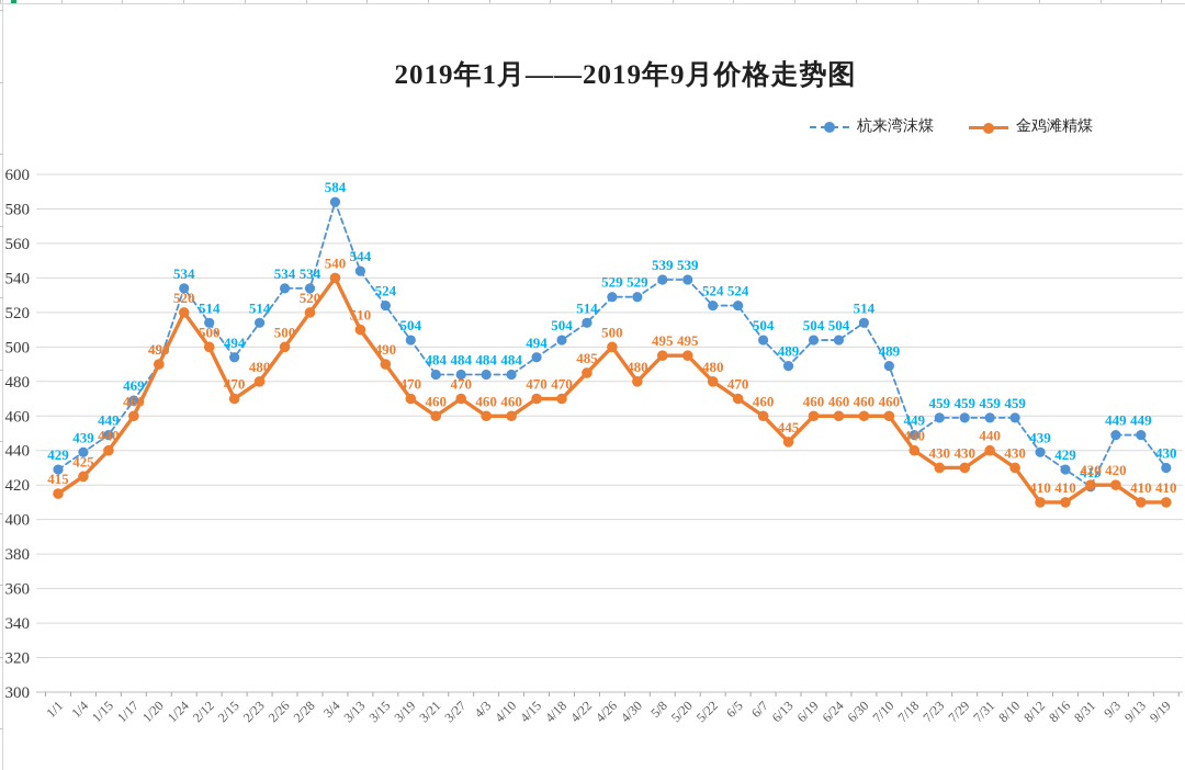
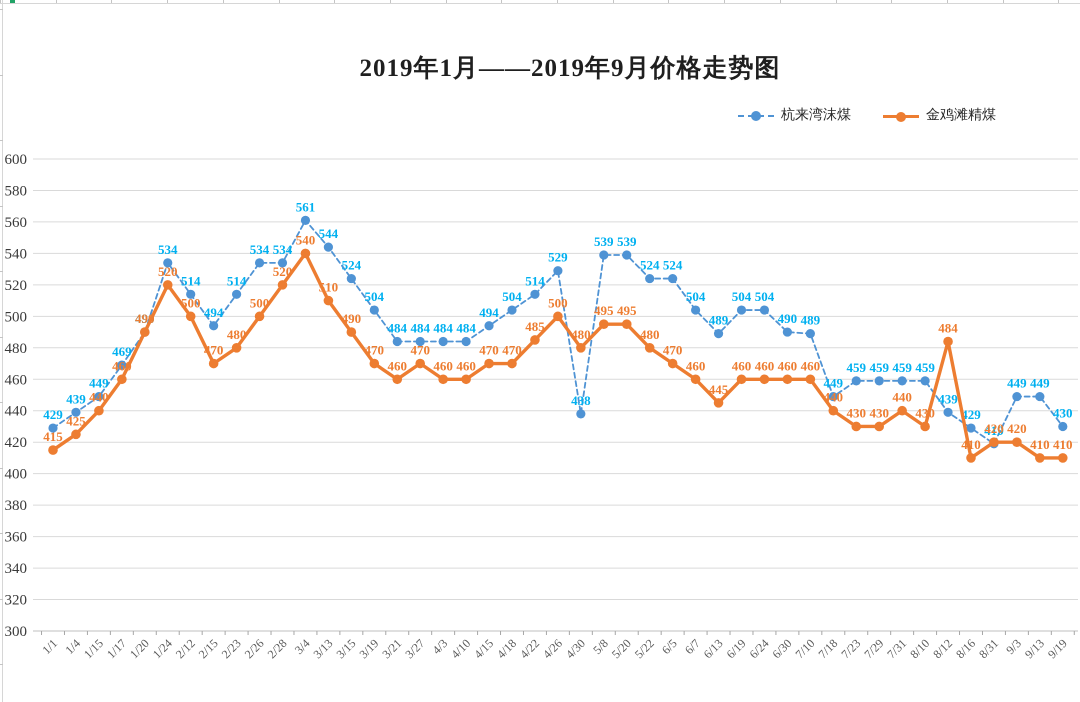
杭来湾沫煤/3/4: 584 -> 561
杭来湾沫煤/4/30: 529 -> 438
杭来湾沫煤/6/30: 514 -> 490
金鸡滩精煤/8/12: 410 -> 484
